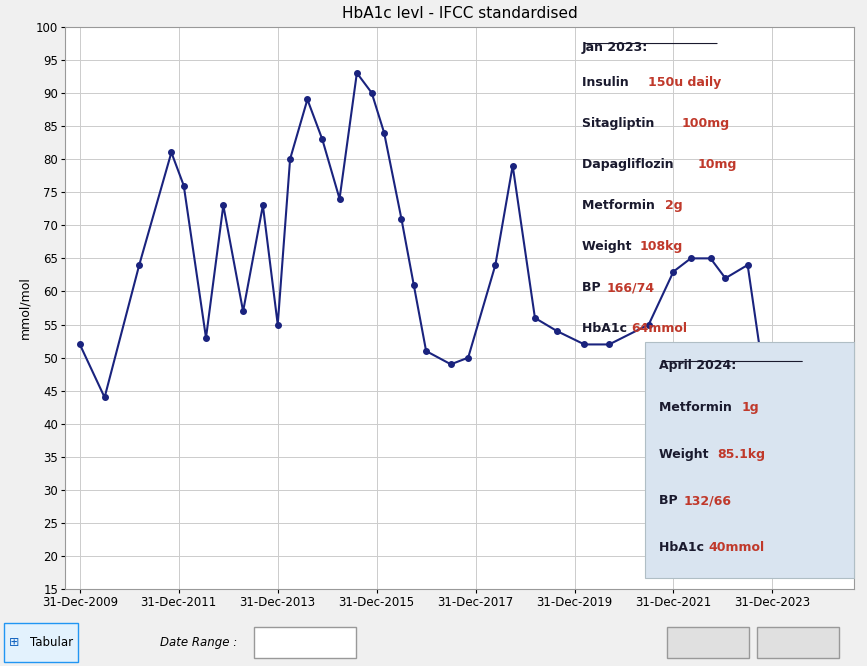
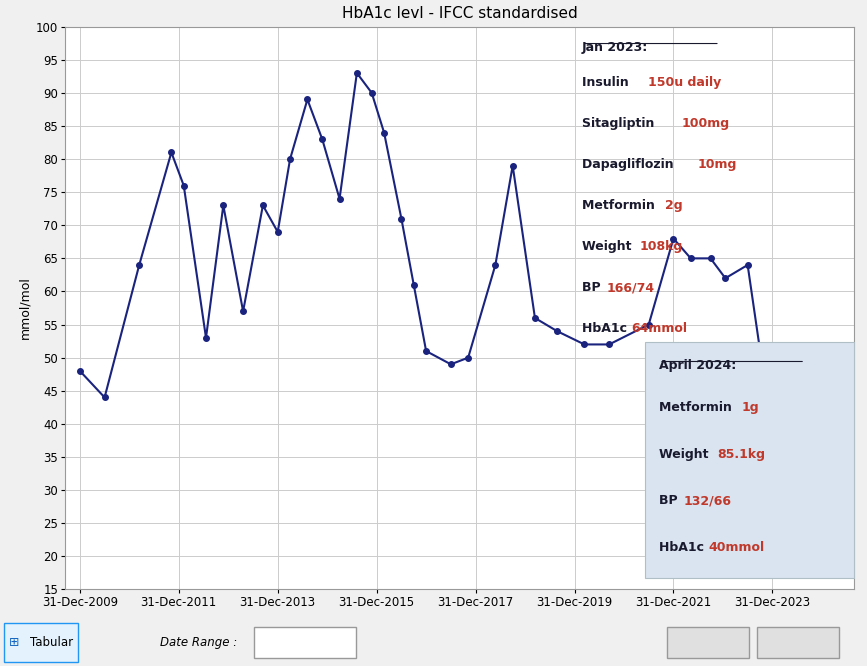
31-Dec-2009: 52 -> 48
31-Dec-2013: 55 -> 69
31-Dec-2021: 63 -> 68
